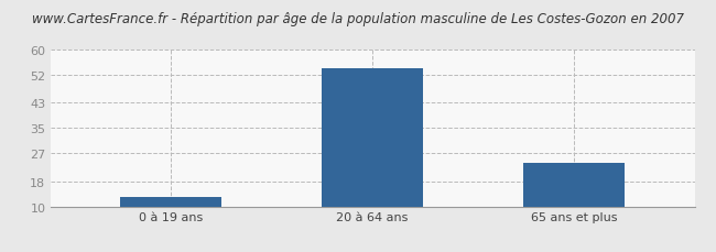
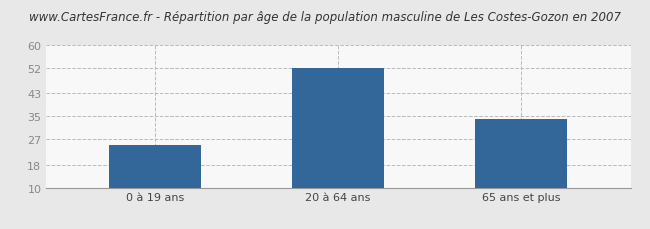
0 à 19 ans: 13 -> 25
20 à 64 ans: 54 -> 52
65 ans et plus: 24 -> 34
